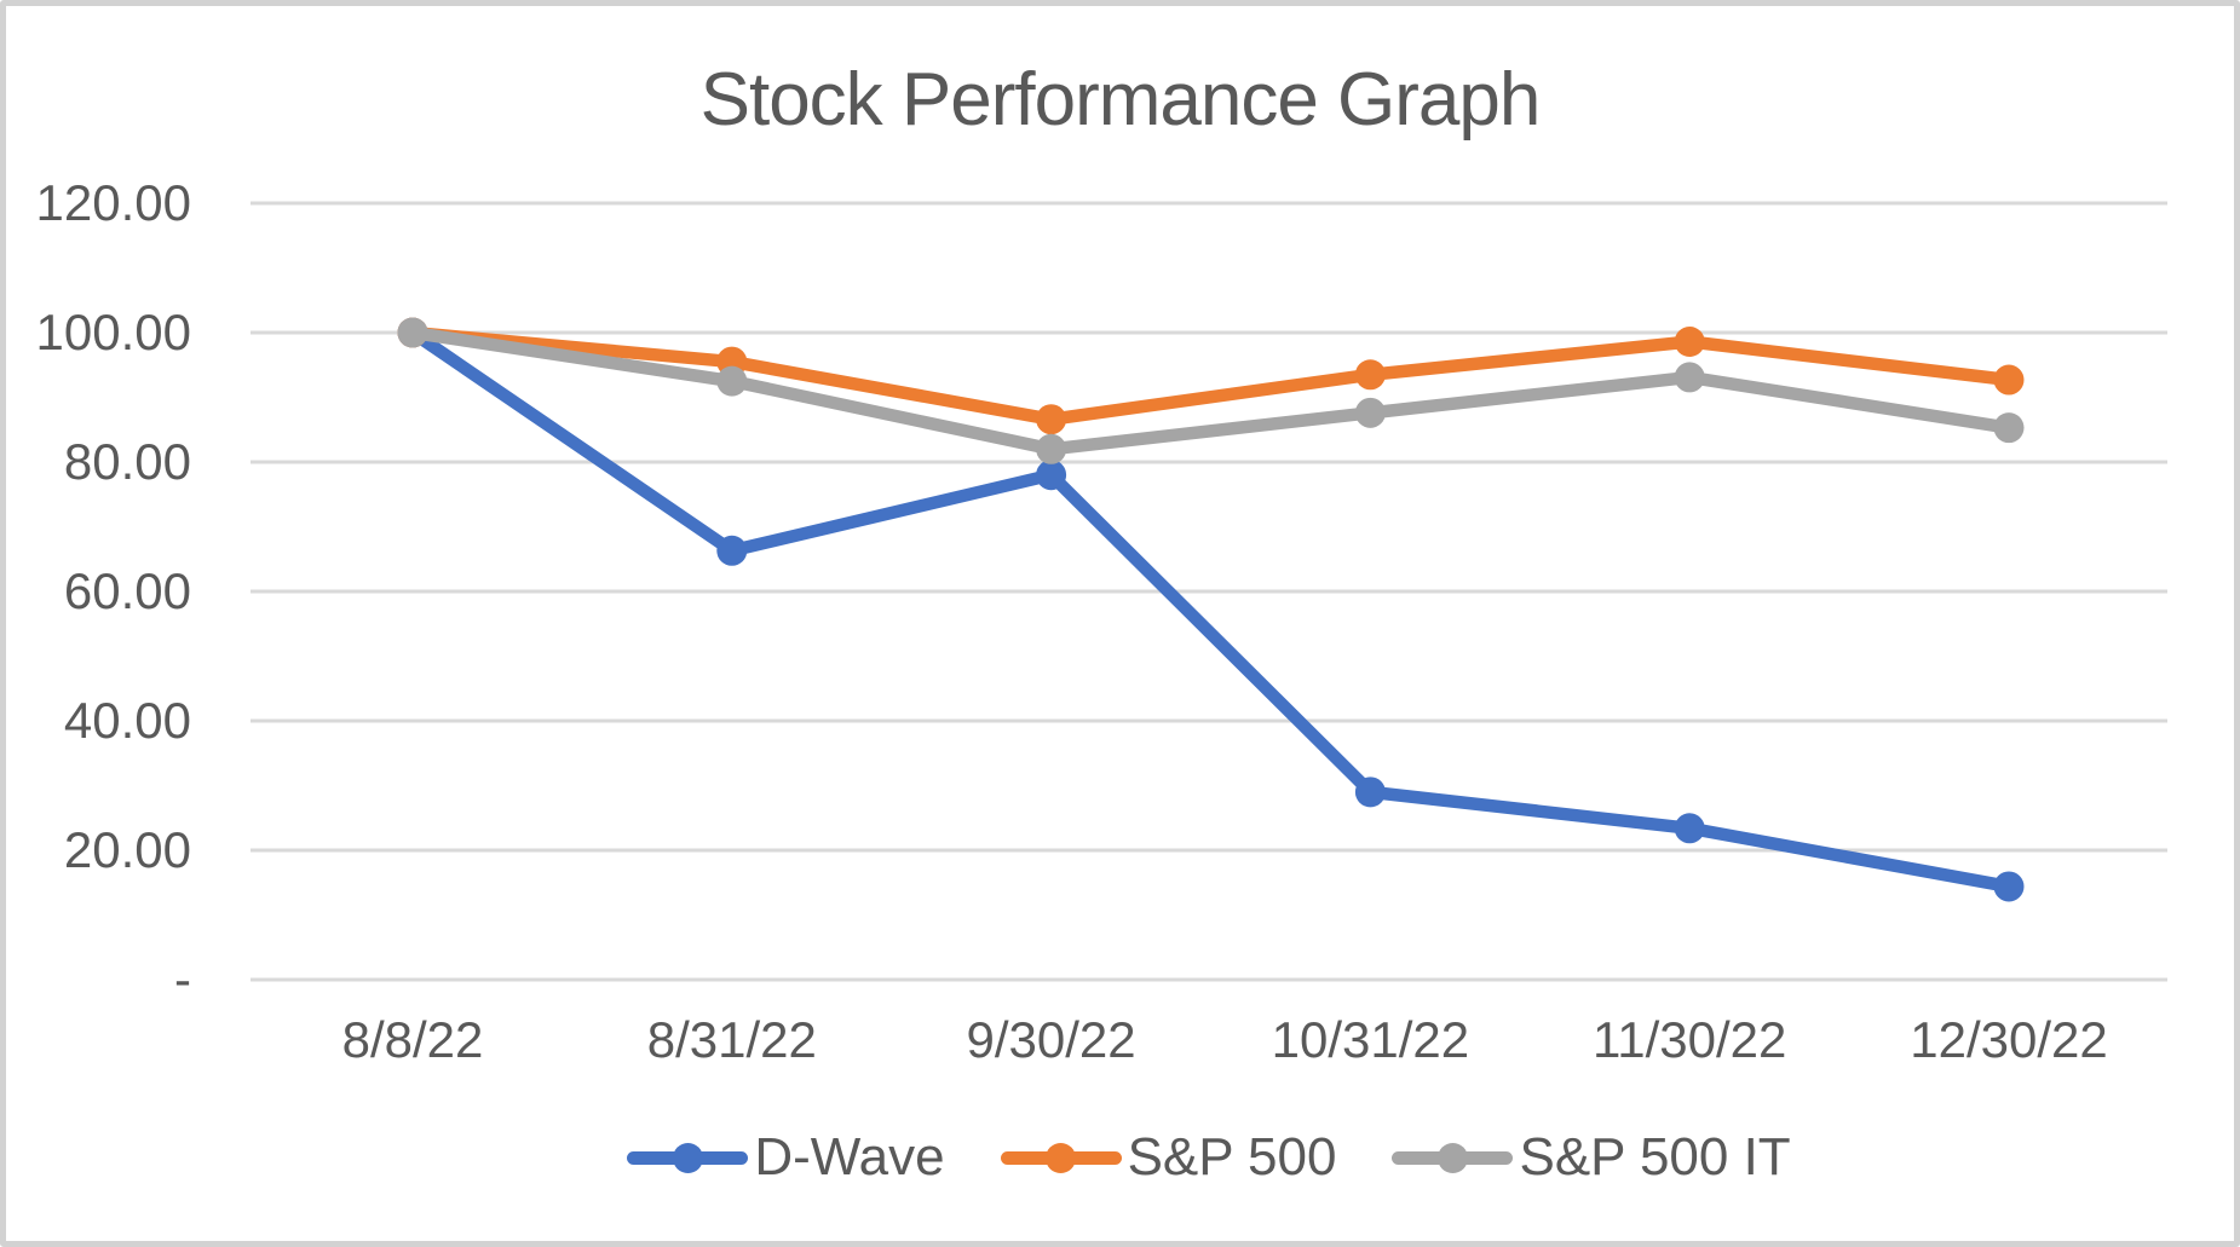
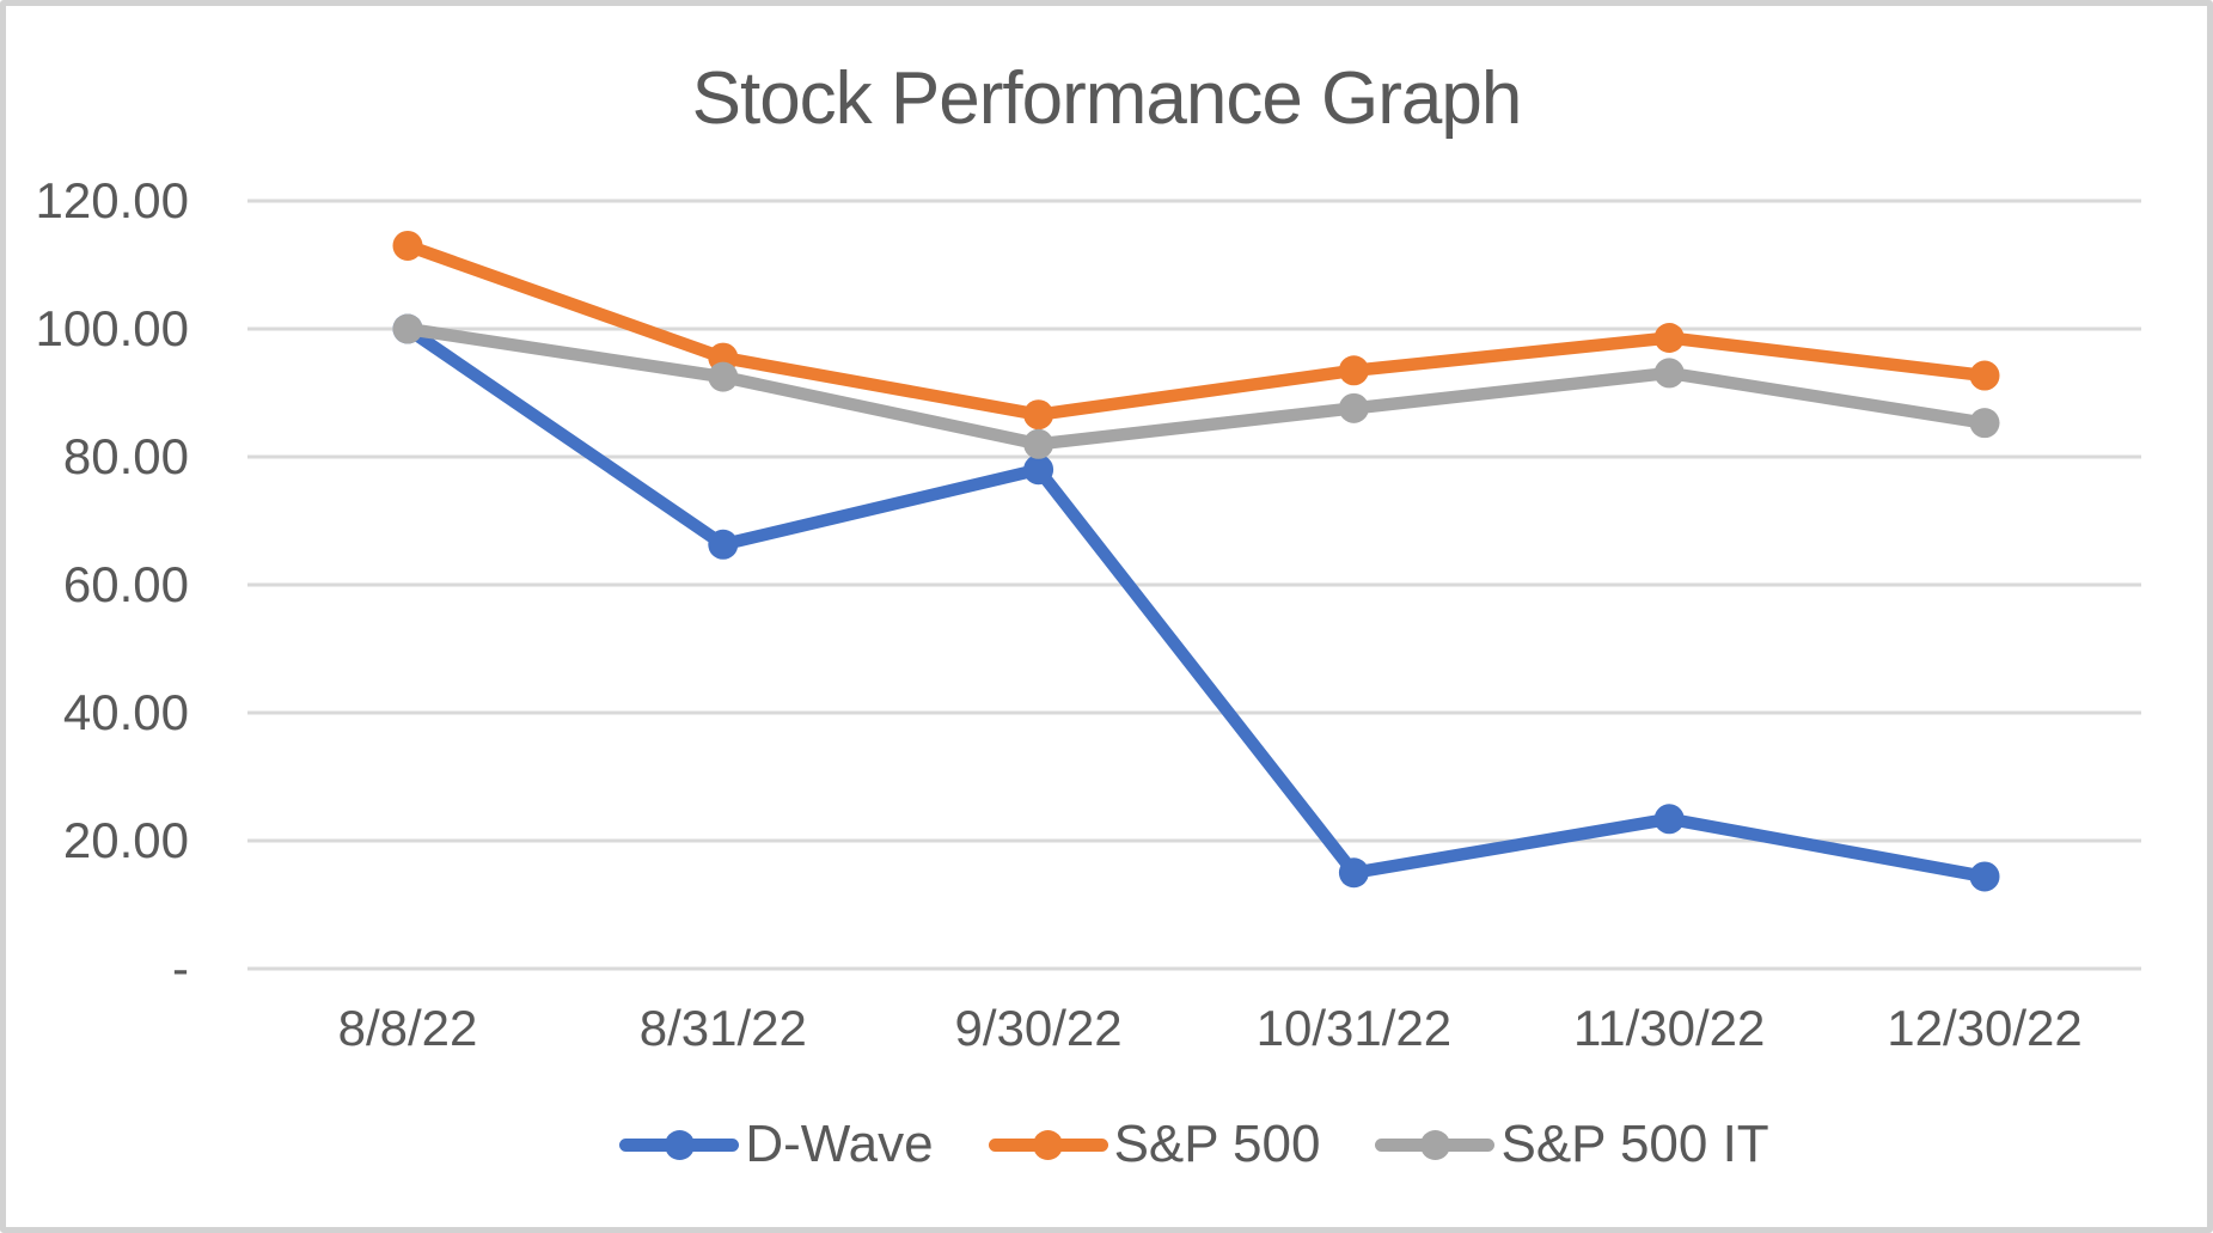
S&P 500/8/8/22: 100 -> 113
D-Wave/10/31/22: 29 -> 15
